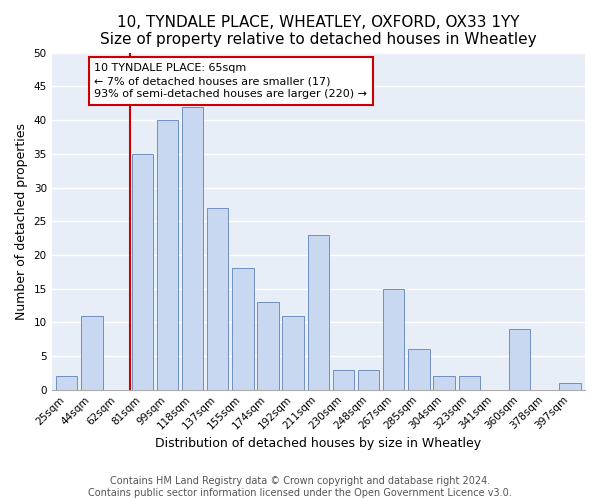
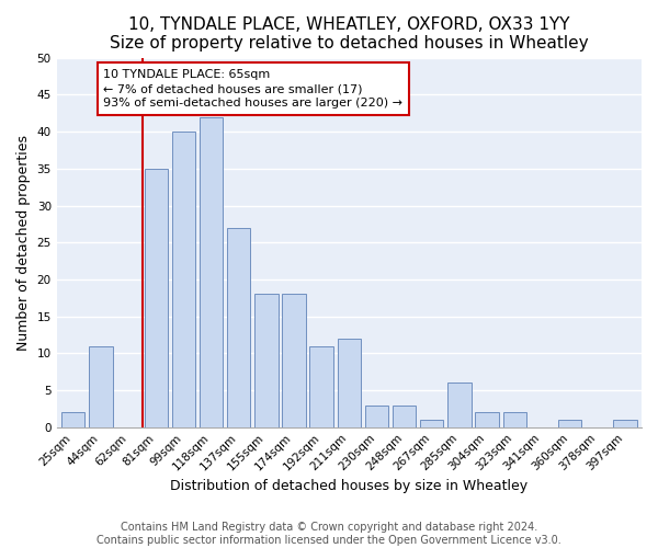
174sqm: 13 -> 18
211sqm: 23 -> 12
267sqm: 15 -> 1
360sqm: 9 -> 1
